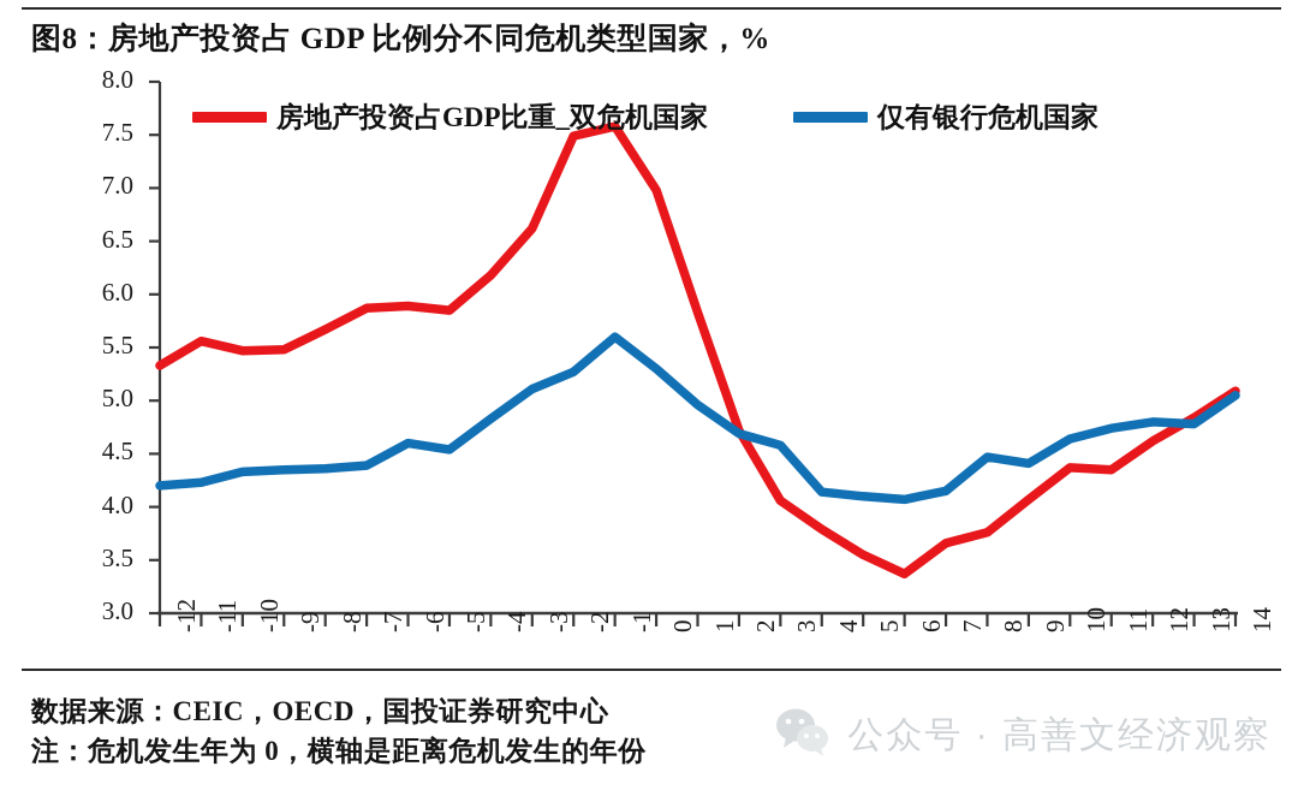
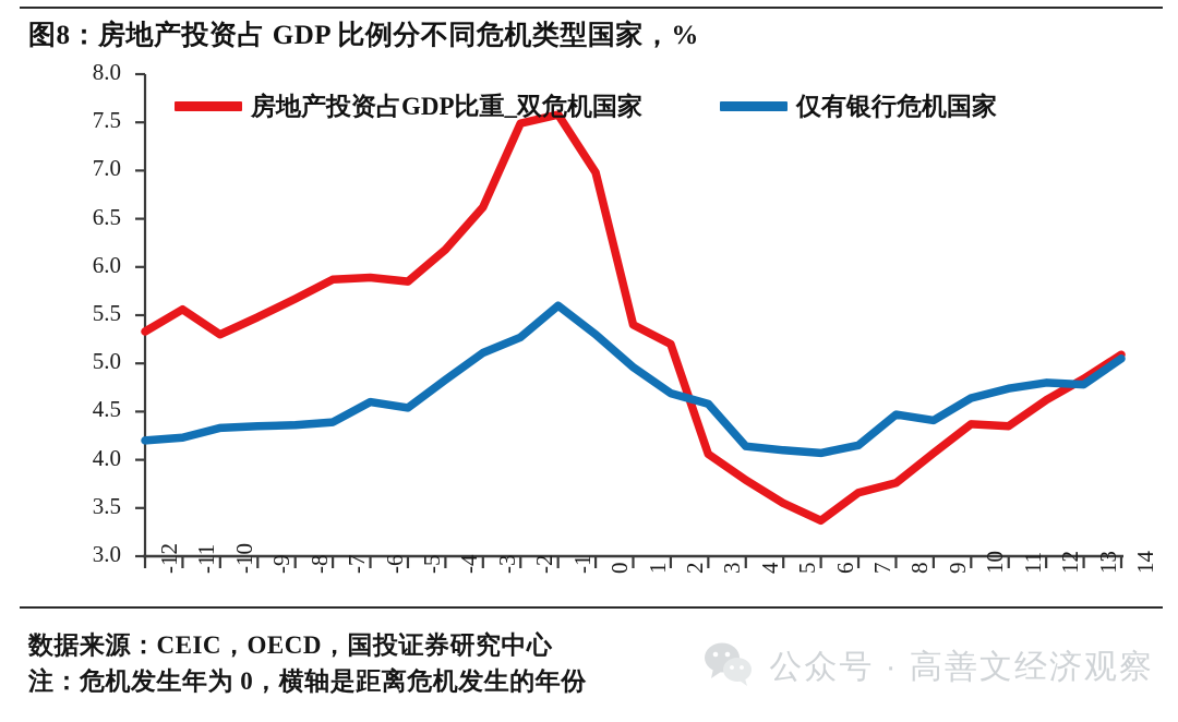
房地产投资占GDP比重_双危机国家/-10: 5.5 -> 5.3
房地产投资占GDP比重_双危机国家/1: 5.8 -> 5.4
房地产投资占GDP比重_双危机国家/2: 4.7 -> 5.2
